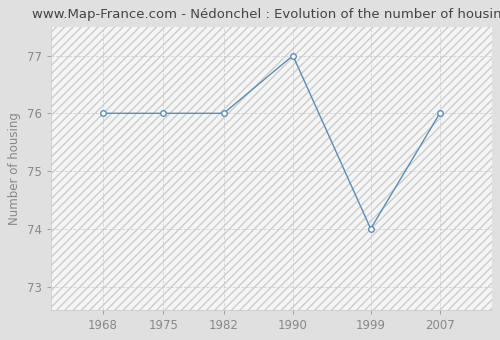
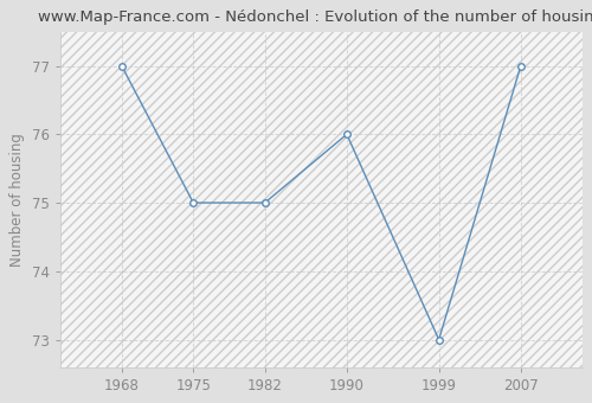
1968: 76 -> 77
1975: 76 -> 75
1982: 76 -> 75
1990: 77 -> 76
1999: 74 -> 73
2007: 76 -> 77
